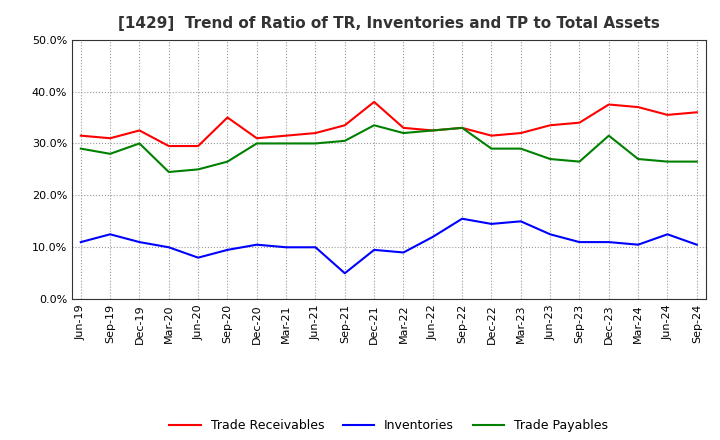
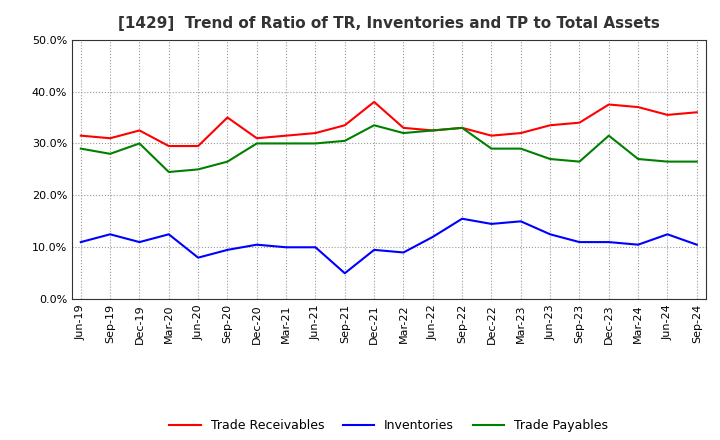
Inventories/Mar-20: 10.0% -> 12.5%
